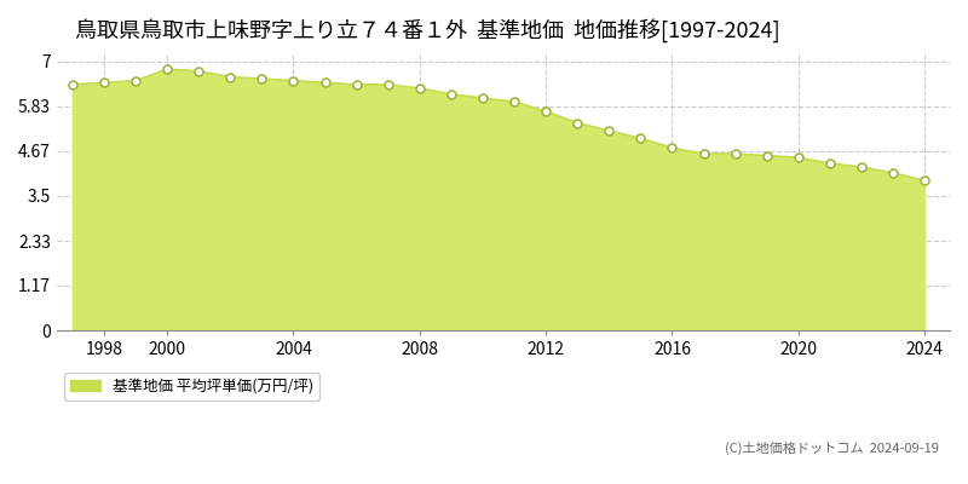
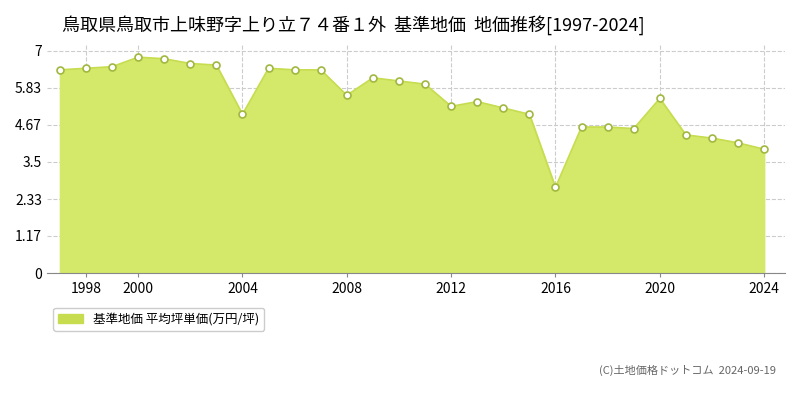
2004: 6.50 -> 5.00
2008: 6.30 -> 5.60
2012: 5.70 -> 5.25
2016: 4.75 -> 2.70
2020: 4.50 -> 5.50
